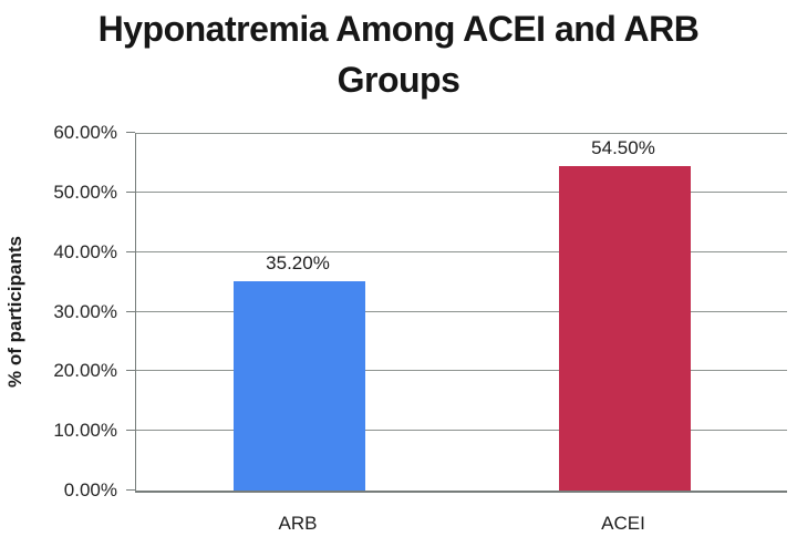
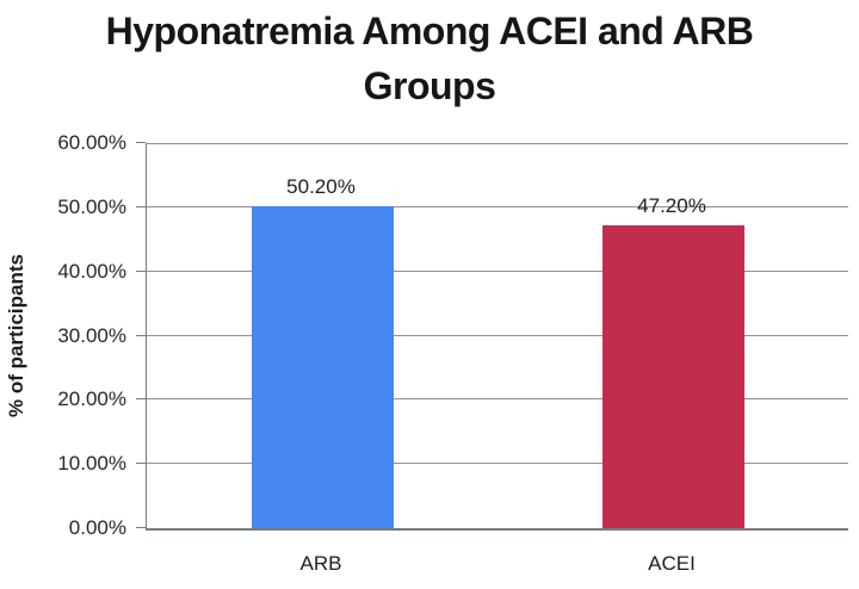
ARB: 35.20% -> 50.20%
ACEI: 54.50% -> 47.20%
